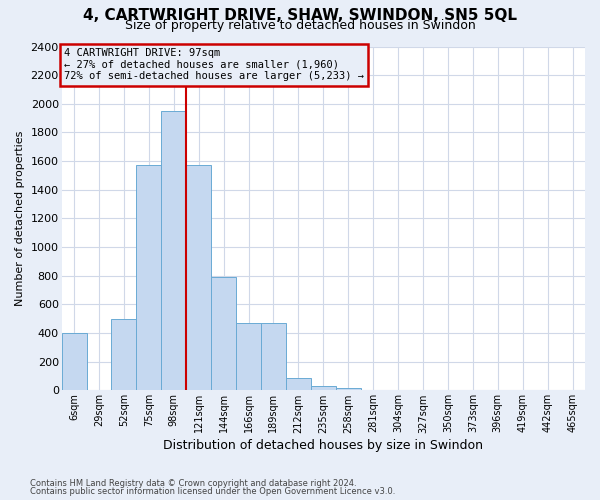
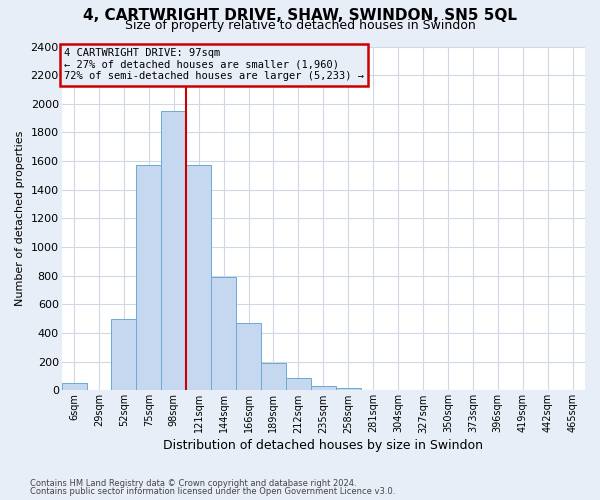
6sqm: 400 -> 50
189sqm: 470 -> 190
